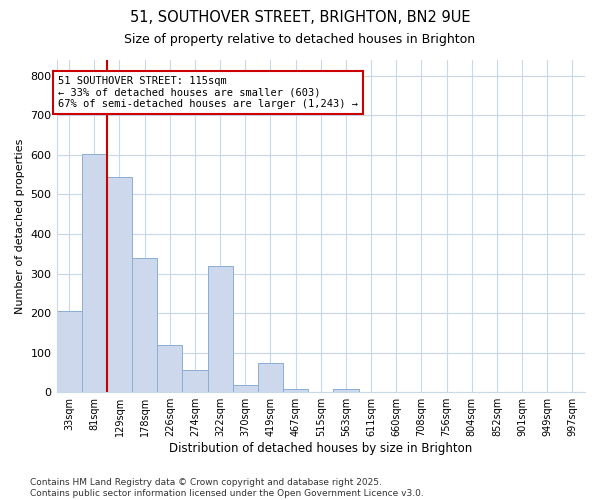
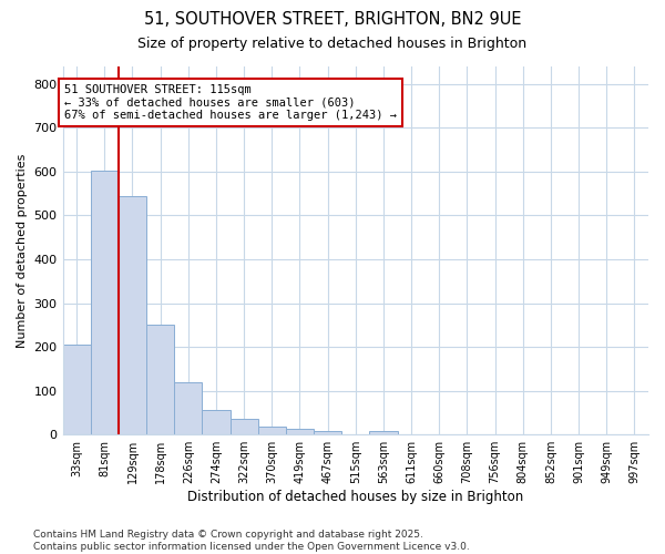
178sqm: 340 -> 252
322sqm: 320 -> 35
419sqm: 75 -> 12
